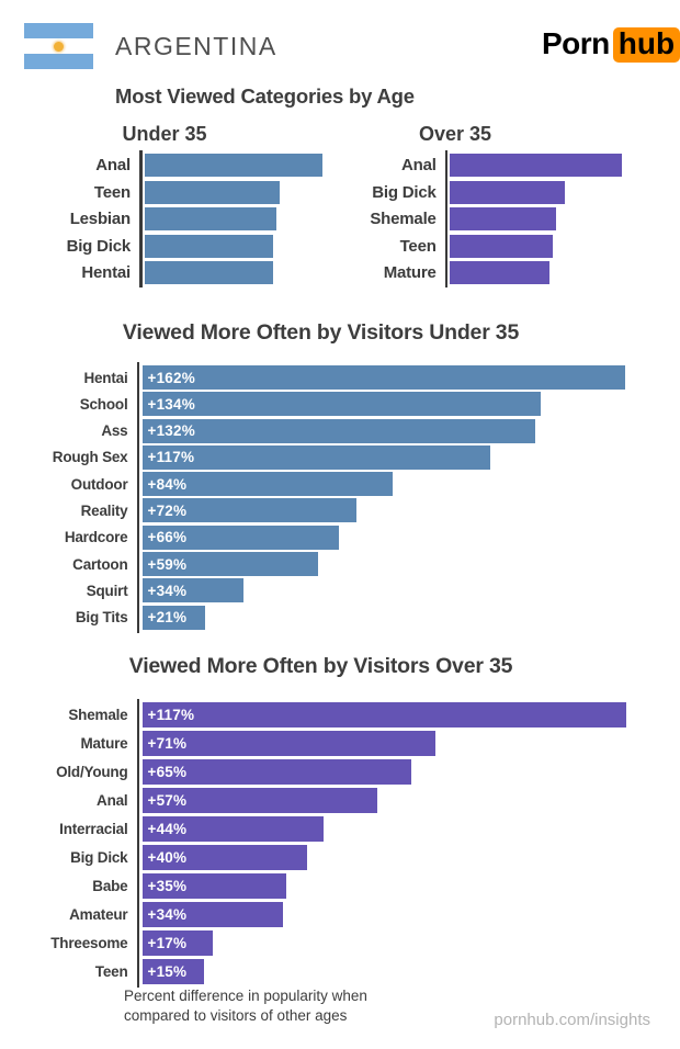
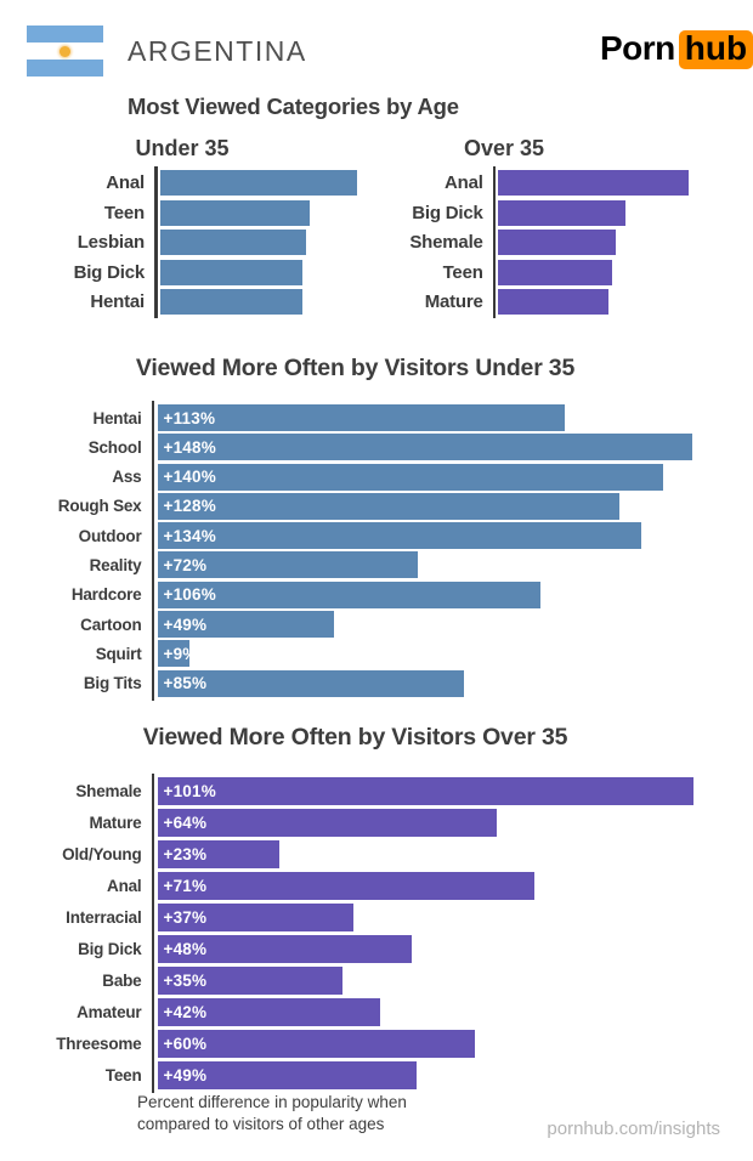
Viewed More Often by Visitors Under 35/Hentai: +162% -> +113%
Viewed More Often by Visitors Under 35/School: +134% -> +148%
Viewed More Often by Visitors Under 35/Ass: +132% -> +140%
Viewed More Often by Visitors Under 35/Rough Sex: +117% -> +128%
Viewed More Often by Visitors Under 35/Outdoor: +84% -> +134%
Viewed More Often by Visitors Under 35/Hardcore: +66% -> +106%
Viewed More Often by Visitors Under 35/Cartoon: +59% -> +49%
Viewed More Often by Visitors Under 35/Squirt: +34% -> +9%
Viewed More Often by Visitors Under 35/Big Tits: +21% -> +85%
Viewed More Often by Visitors Over 35/Shemale: +117% -> +101%
Viewed More Often by Visitors Over 35/Mature: +71% -> +64%
Viewed More Often by Visitors Over 35/Old/Young: +65% -> +23%
Viewed More Often by Visitors Over 35/Anal: +57% -> +71%
Viewed More Often by Visitors Over 35/Interracial: +44% -> +37%
Viewed More Often by Visitors Over 35/Big Dick: +40% -> +48%
Viewed More Often by Visitors Over 35/Amateur: +34% -> +42%
Viewed More Often by Visitors Over 35/Threesome: +17% -> +60%
Viewed More Often by Visitors Over 35/Teen: +15% -> +49%
